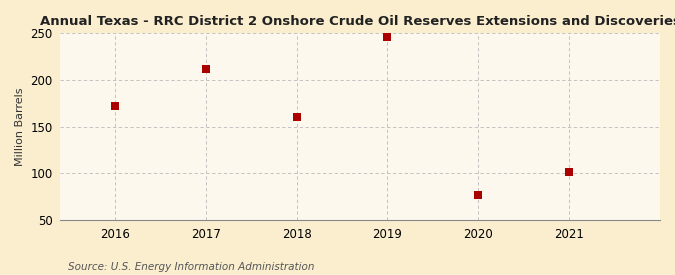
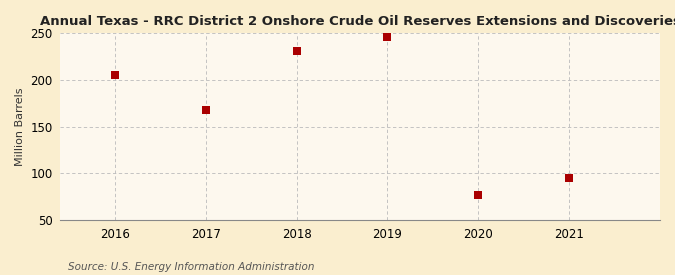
2016: 172 -> 205
2017: 212 -> 168
2018: 160 -> 231
2021: 102 -> 95
